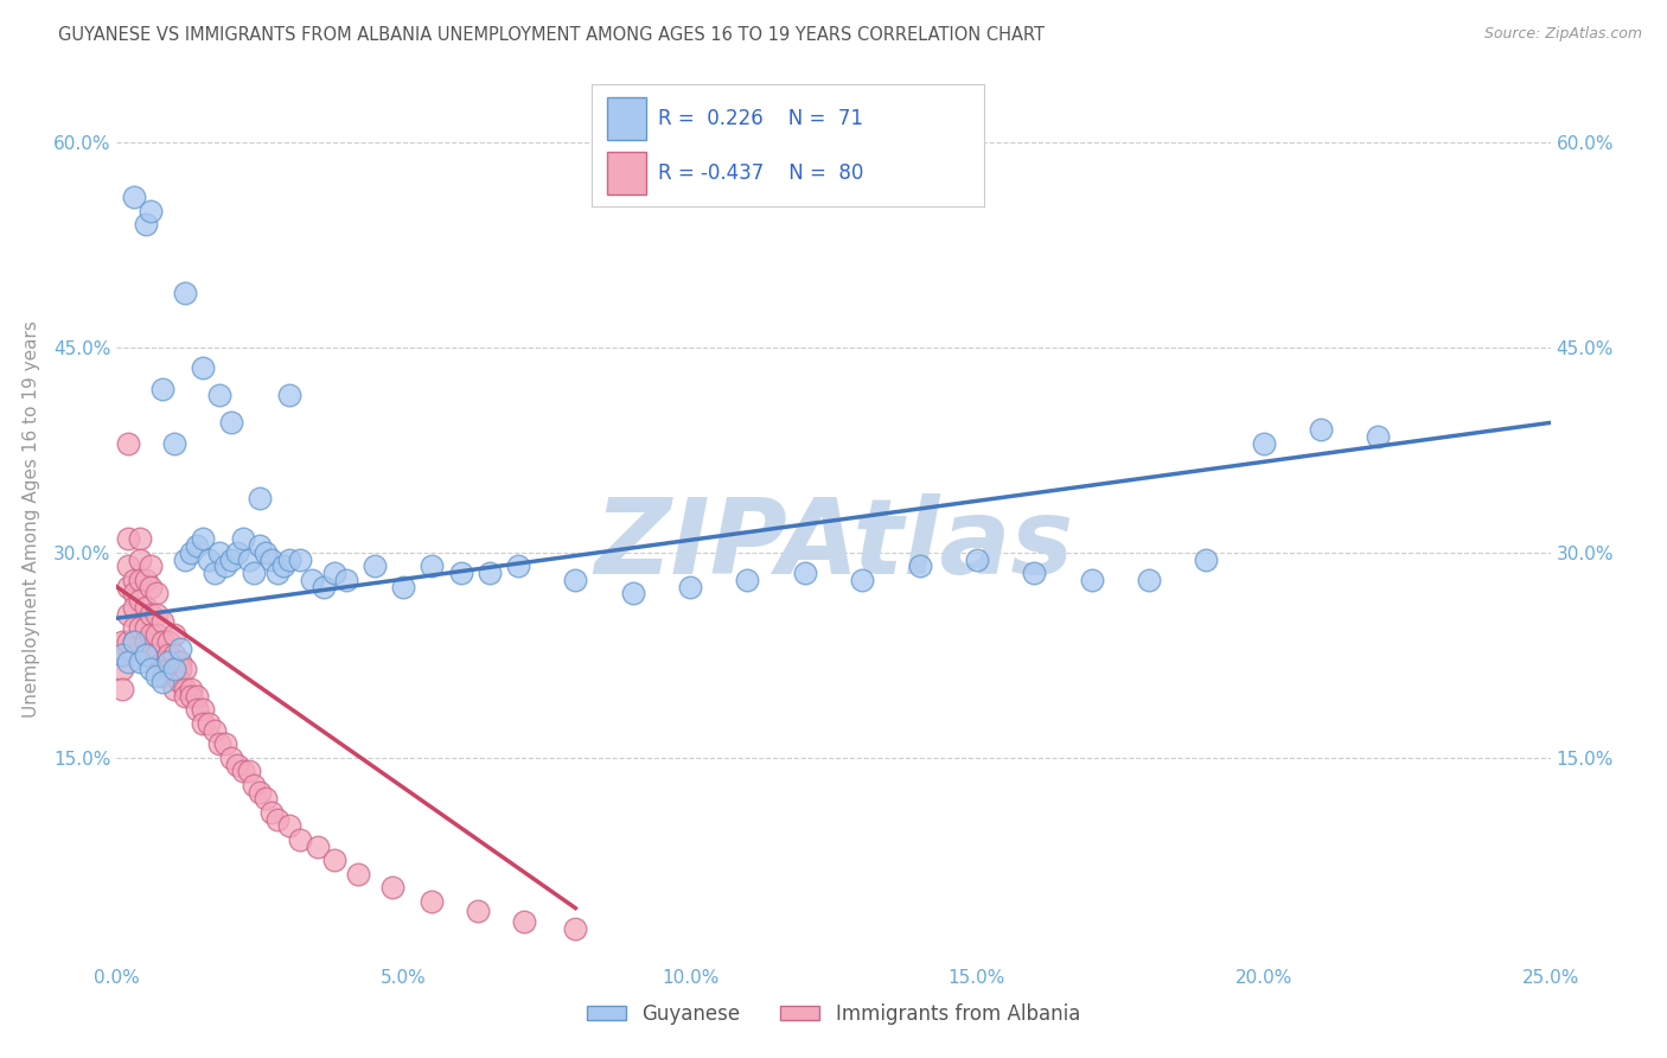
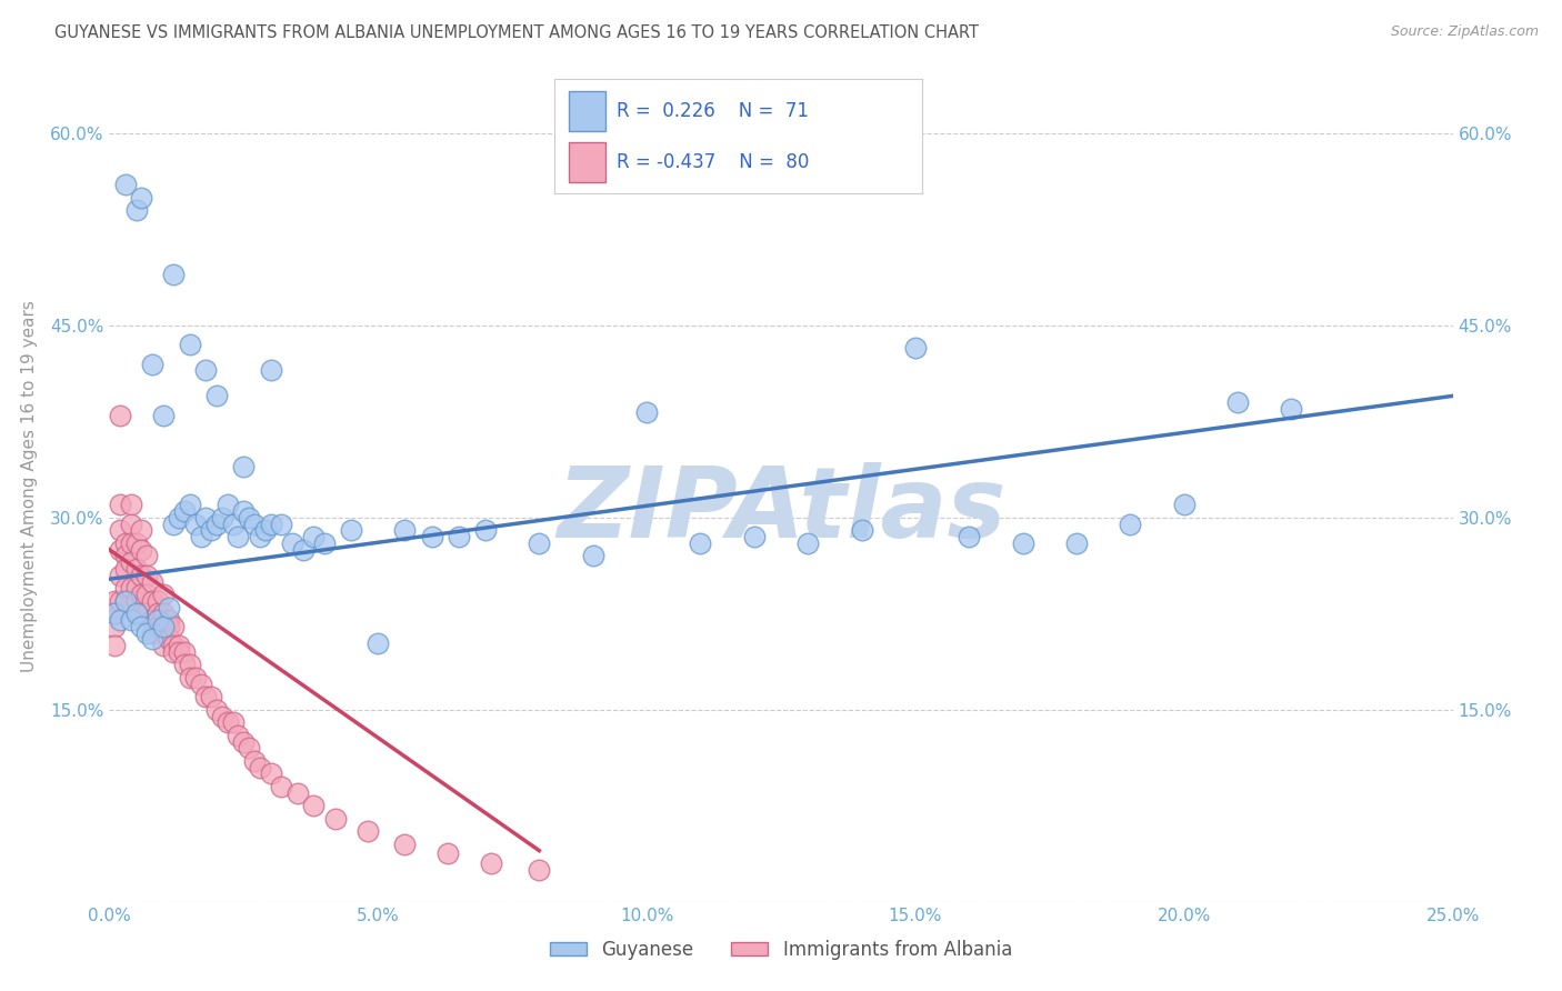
Guyanese/5.0%: 27.5% -> 20.2%
Guyanese/10.0%: 27.5% -> 38.2%
Guyanese/15.0%: 29.5% -> 43.3%
Guyanese/20.0%: 38.0% -> 31.0%
